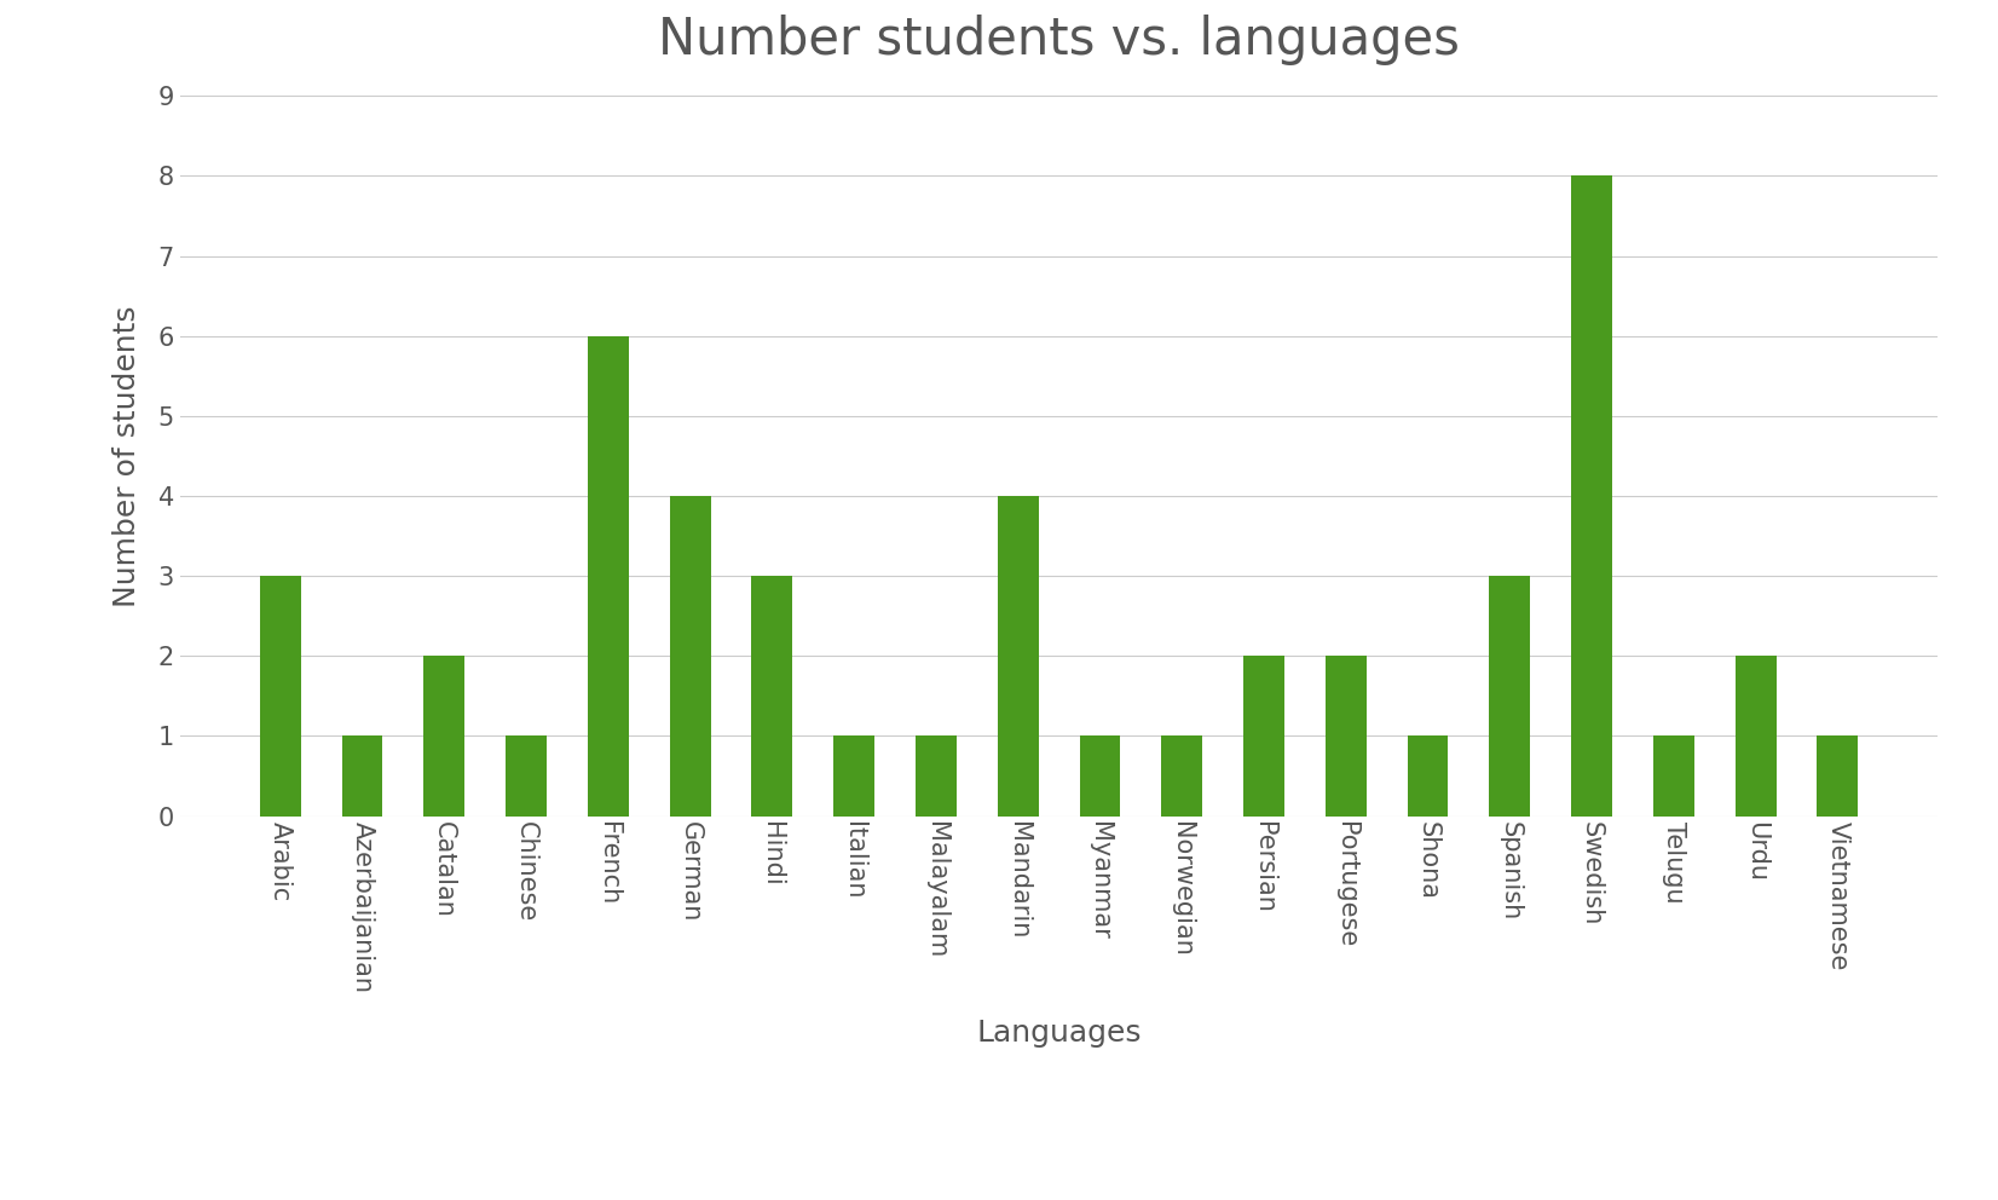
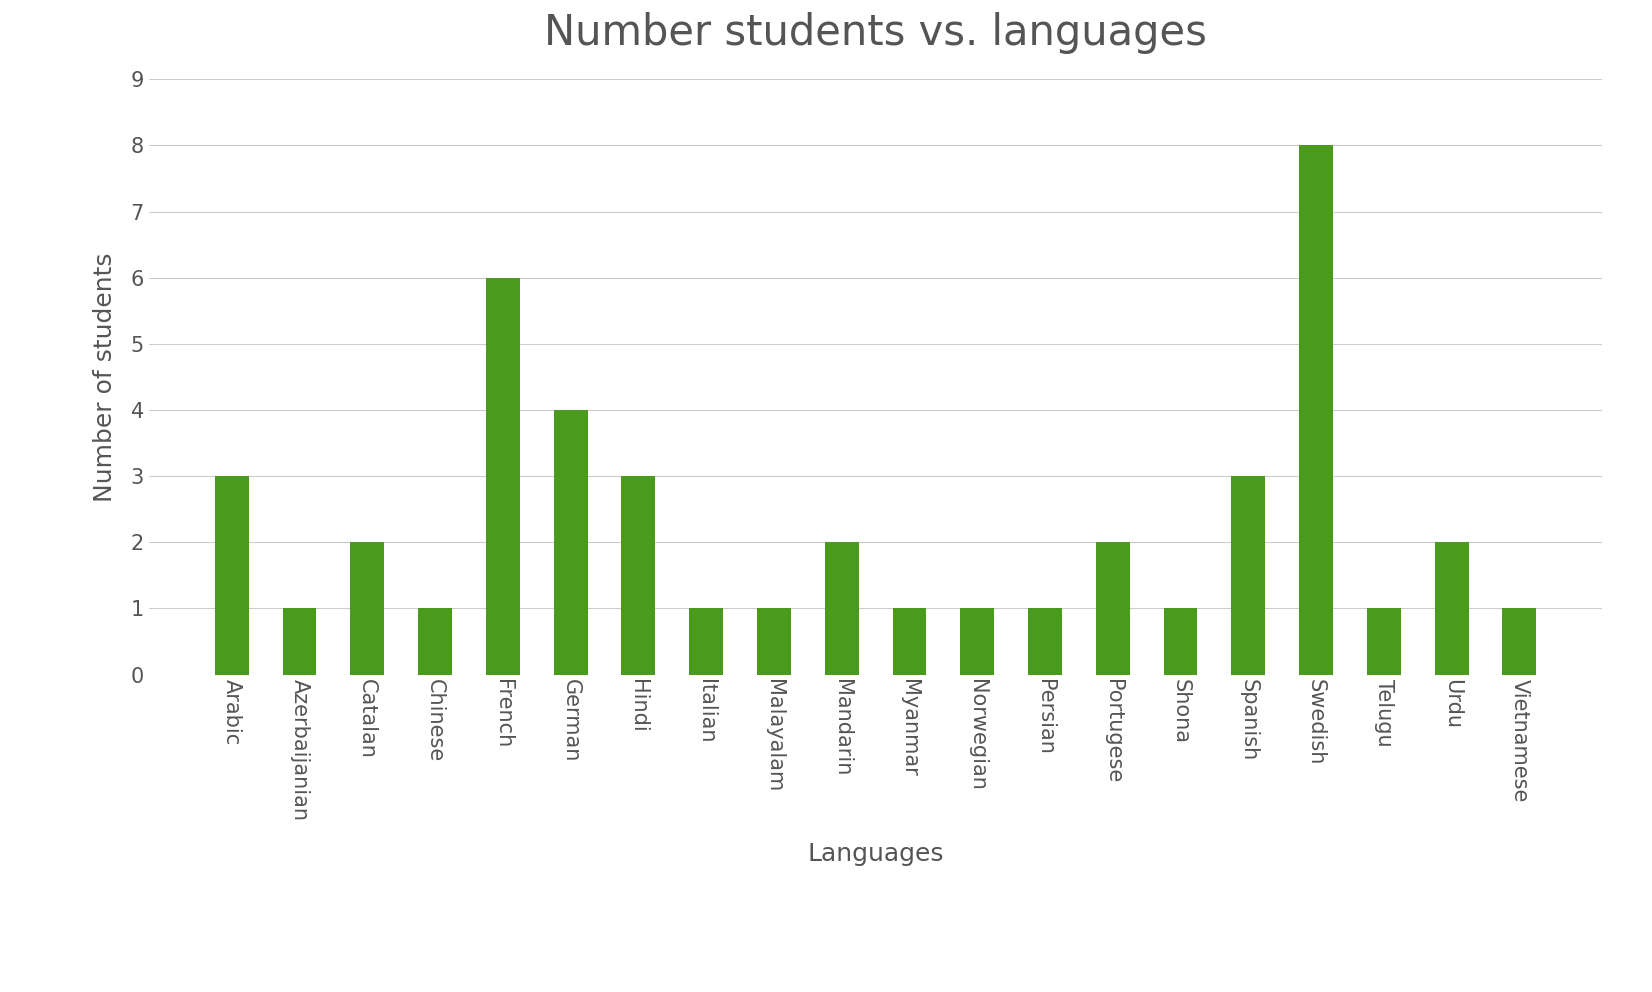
Mandarin: 4 -> 2
Persian: 2 -> 1
